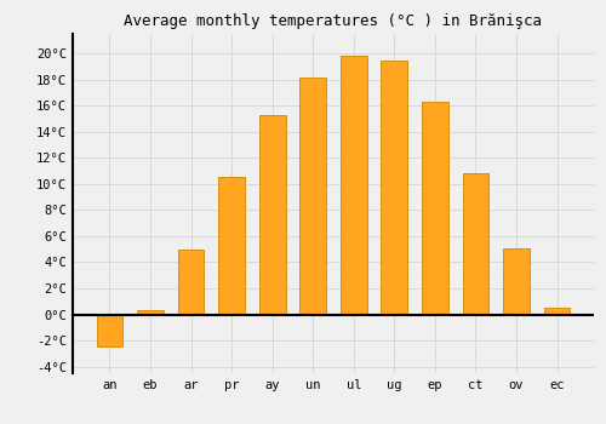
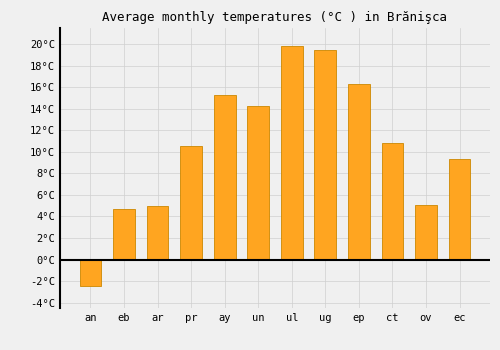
eb: 0.3°C -> 4.7°C
un: 18.2°C -> 14.3°C
ec: 0.5°C -> 9.3°C
